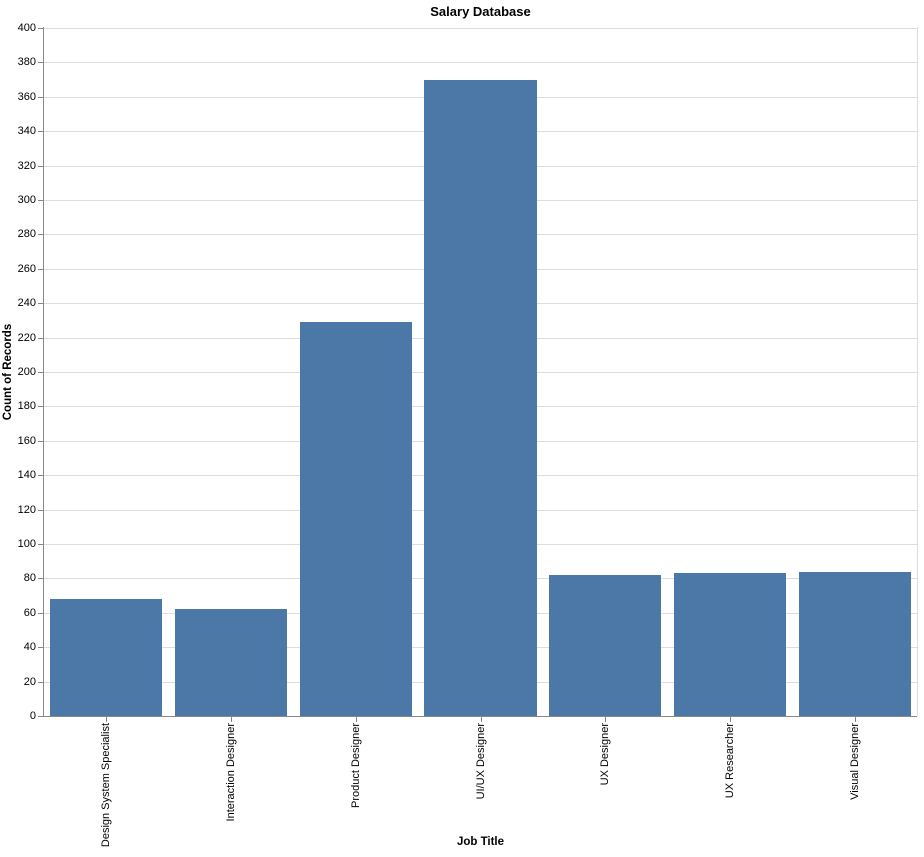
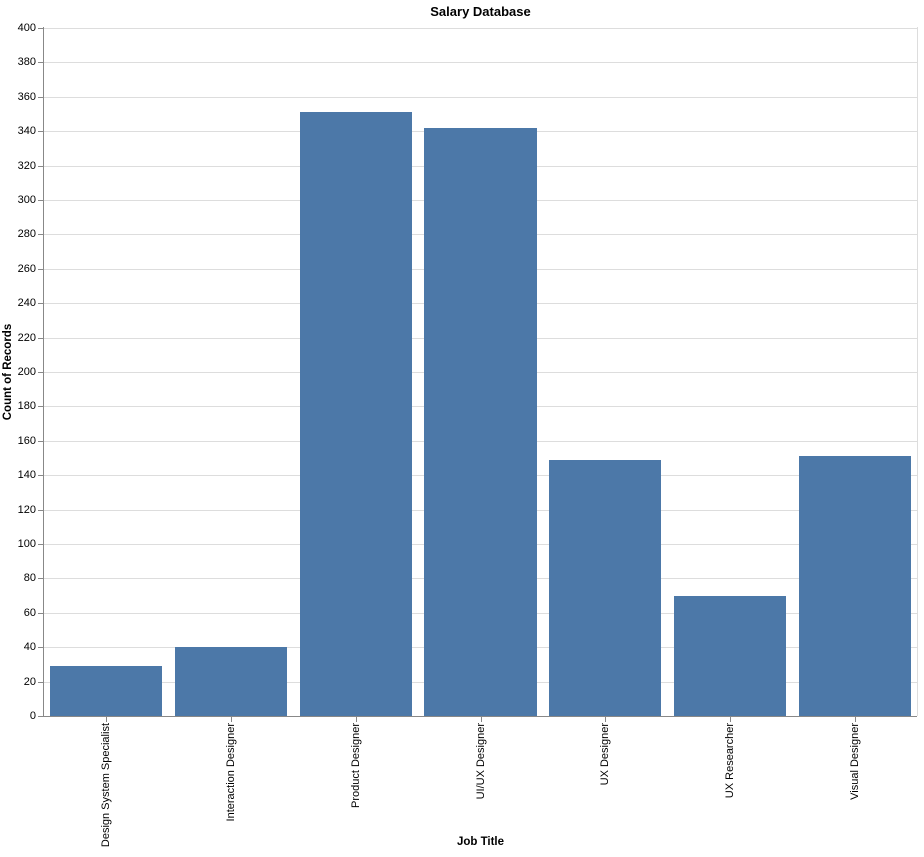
Design System Specialist: 68 -> 29
Interaction Designer: 62 -> 40
Product Designer: 229 -> 351
UI/UX Designer: 370 -> 342
UX Designer: 82 -> 149
UX Researcher: 83 -> 70
Visual Designer: 84 -> 151
